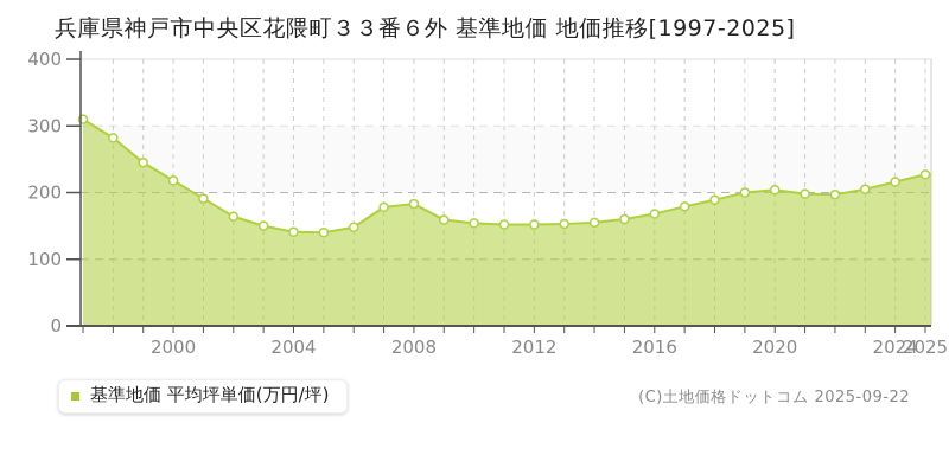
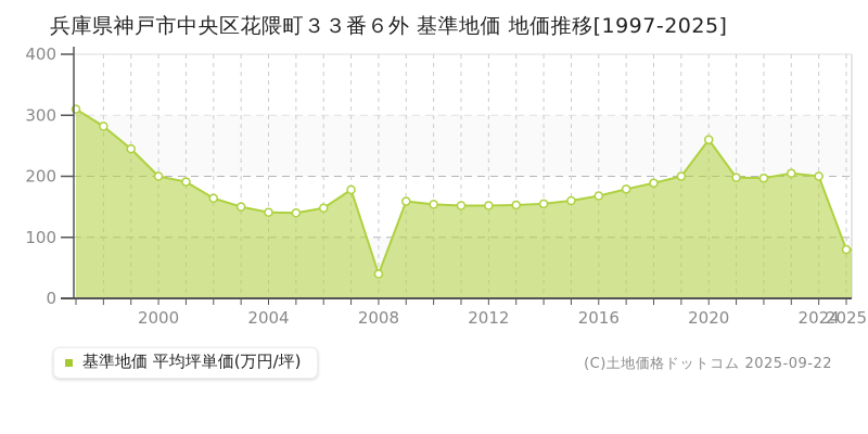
2000: 220 -> 200
2008: 180 -> 40
2020: 200 -> 260
2024: 220 -> 200
2025: 230 -> 80
